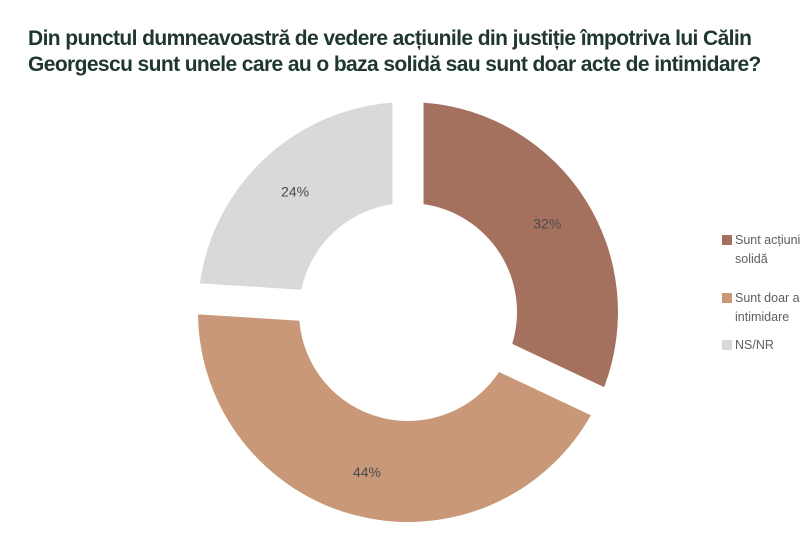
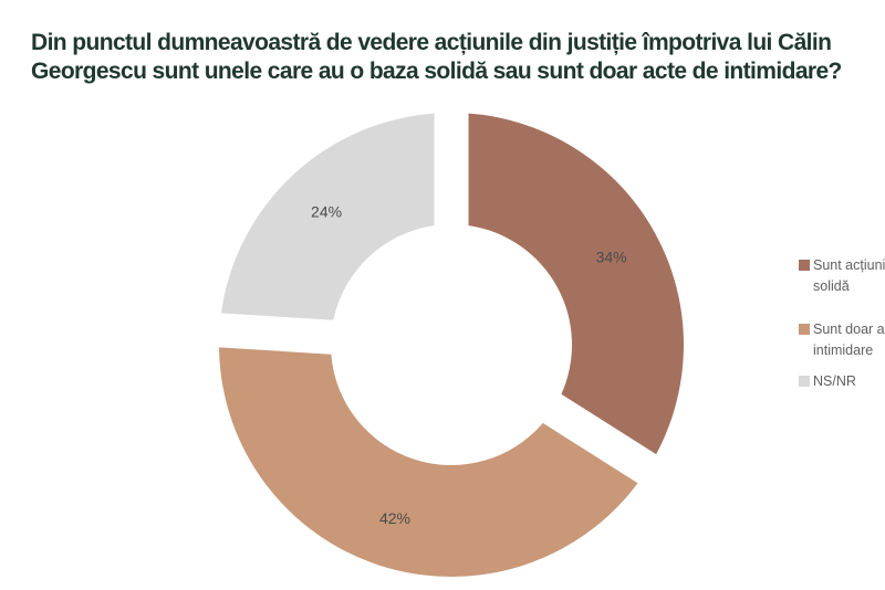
Sunt acțiuni solidă: 32% -> 34%
Sunt doar a intimidare: 44% -> 42%
